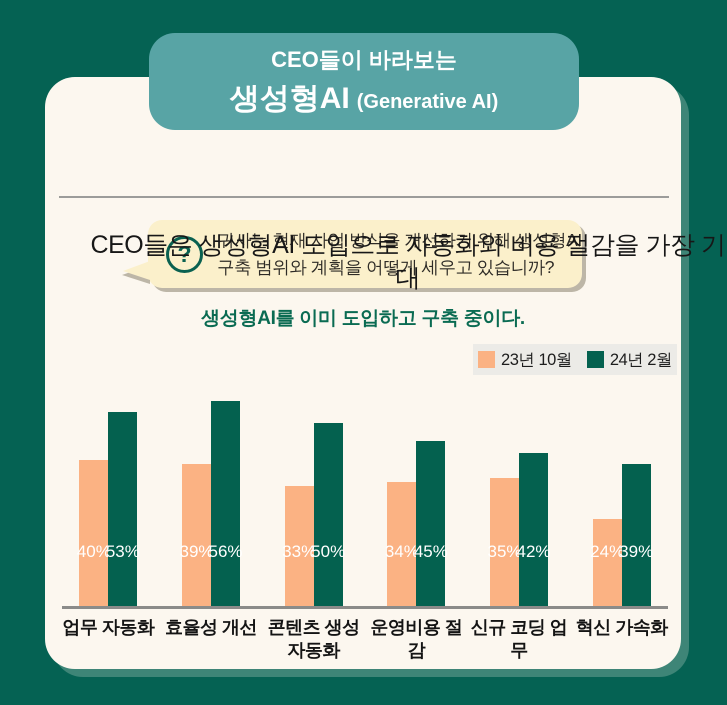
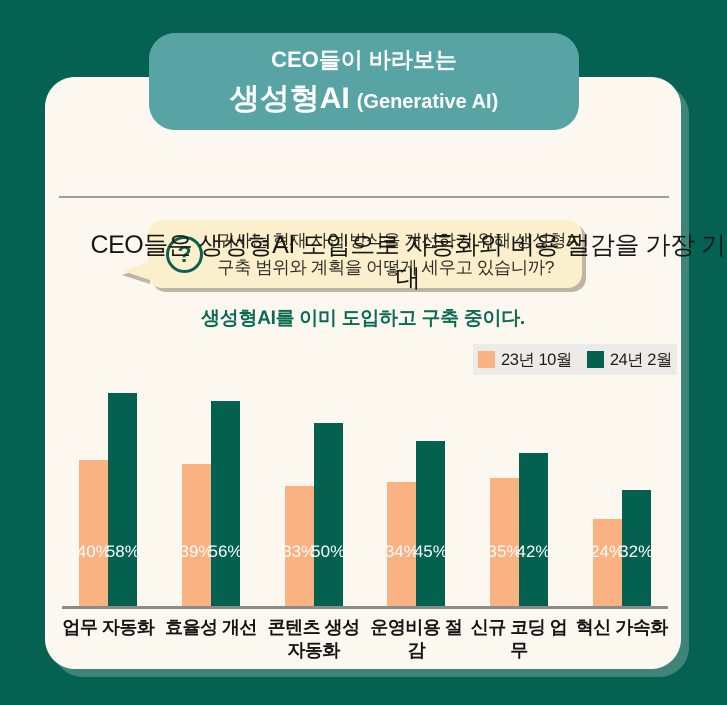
24년 2월/업무 자동화: 53% -> 58%
24년 2월/혁신 가속화: 39% -> 32%
